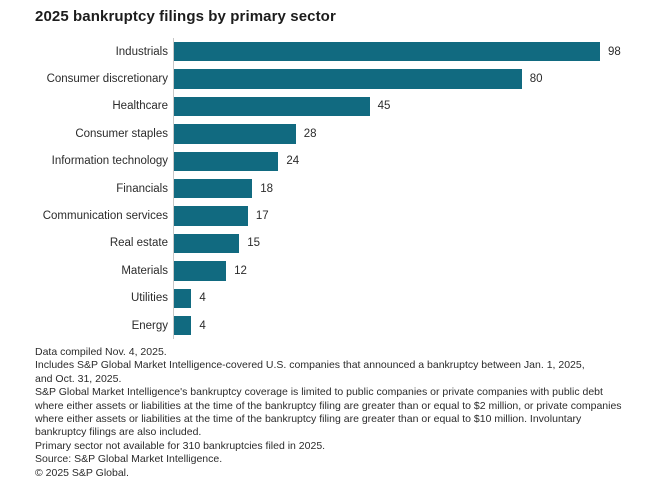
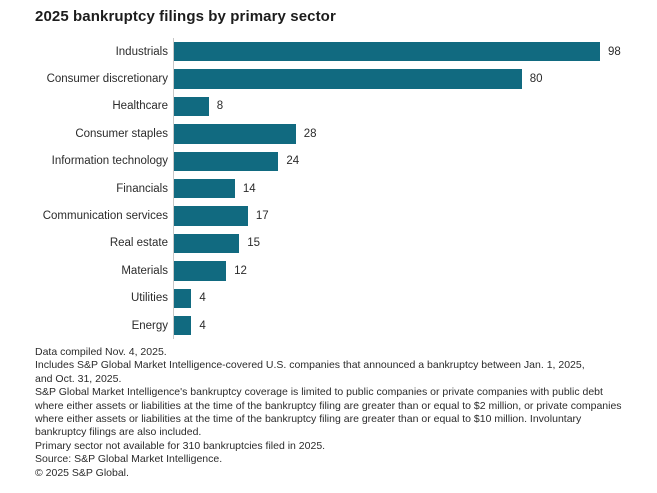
Healthcare: 45 -> 8
Financials: 18 -> 14
